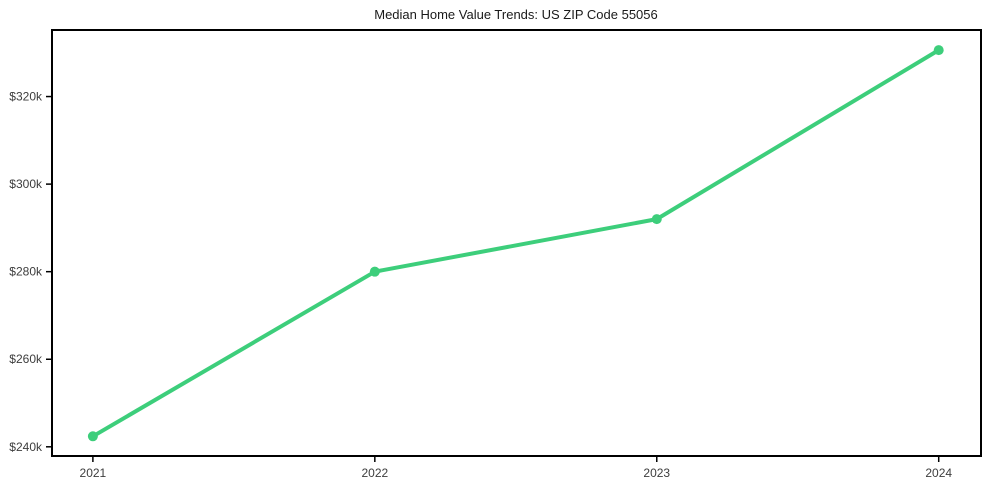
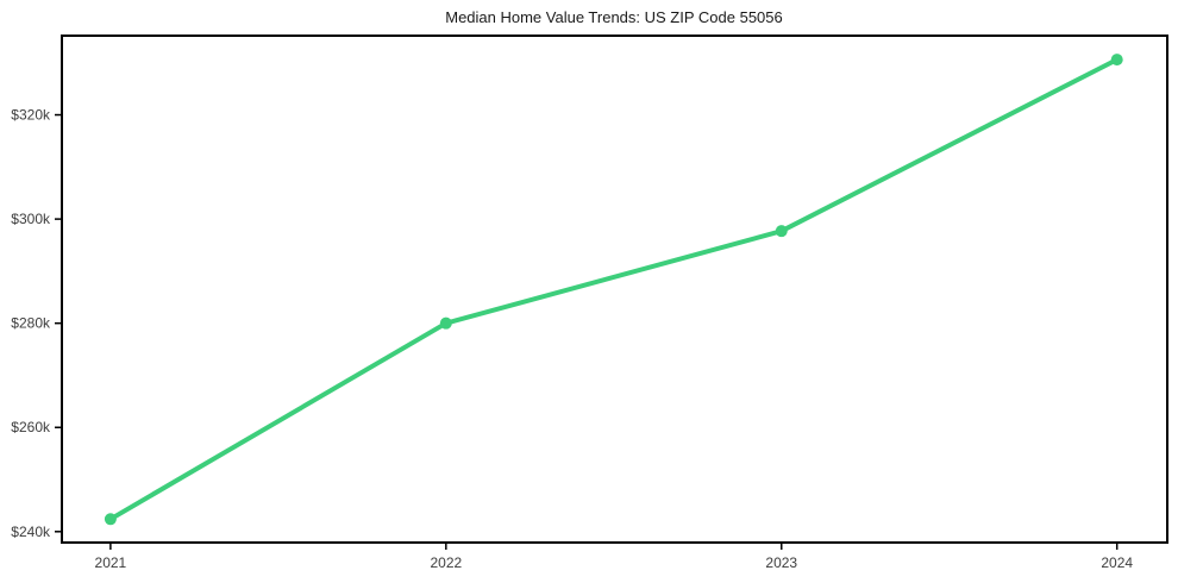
2023: $292k -> $298k
